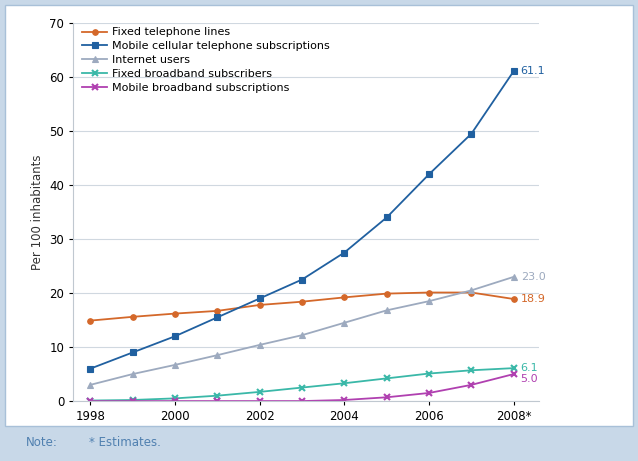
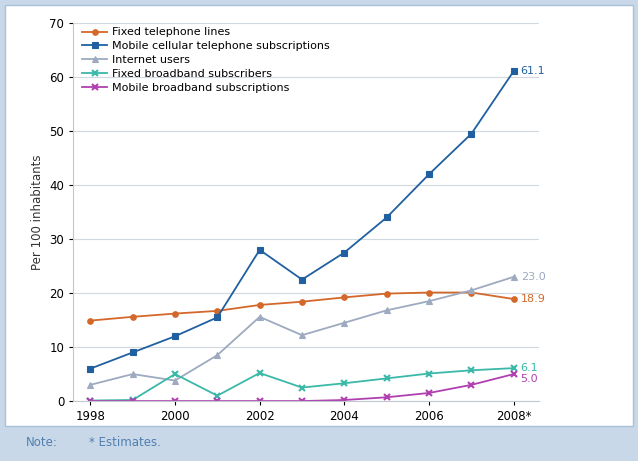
Internet users/2000: 6.7 -> 3.8
Fixed broadband subscribers/2000: 0.5 -> 5.0
Mobile cellular telephone subscriptions/2002: 19.0 -> 28.0
Internet users/2002: 10.4 -> 15.6
Fixed broadband subscribers/2002: 1.7 -> 5.2
